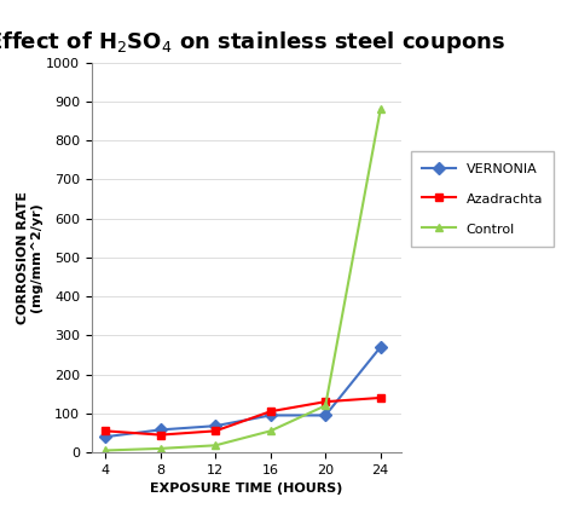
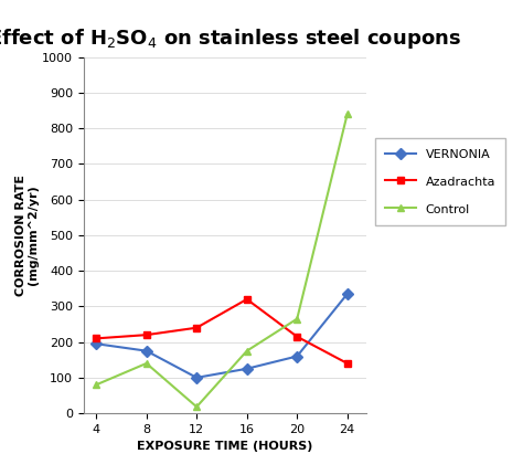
VERNONIA/4: 40 -> 195
Azadrachta/4: 55 -> 210
Control/4: 5 -> 80
VERNONIA/8: 58 -> 175
Azadrachta/8: 45 -> 220
Control/8: 10 -> 140
VERNONIA/12: 68 -> 100
Azadrachta/12: 55 -> 240
VERNONIA/16: 95 -> 125
Azadrachta/16: 105 -> 320
Control/16: 55 -> 175
VERNONIA/20: 95 -> 160
Azadrachta/20: 130 -> 215
Control/20: 120 -> 265
VERNONIA/24: 270 -> 335
Control/24: 880 -> 840
